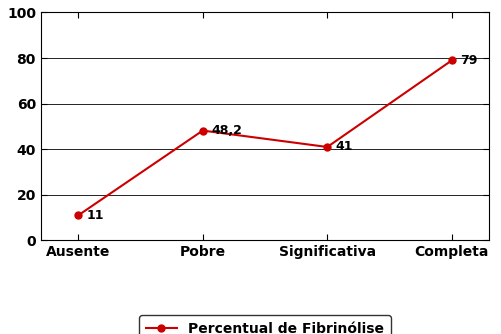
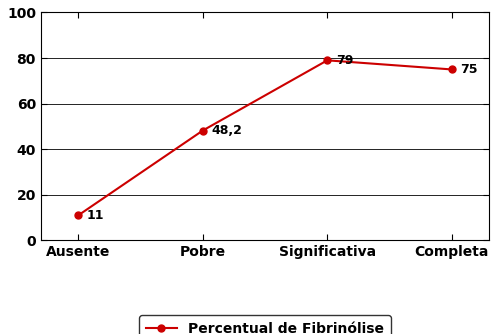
Significativa: 41 -> 79
Completa: 79 -> 75
